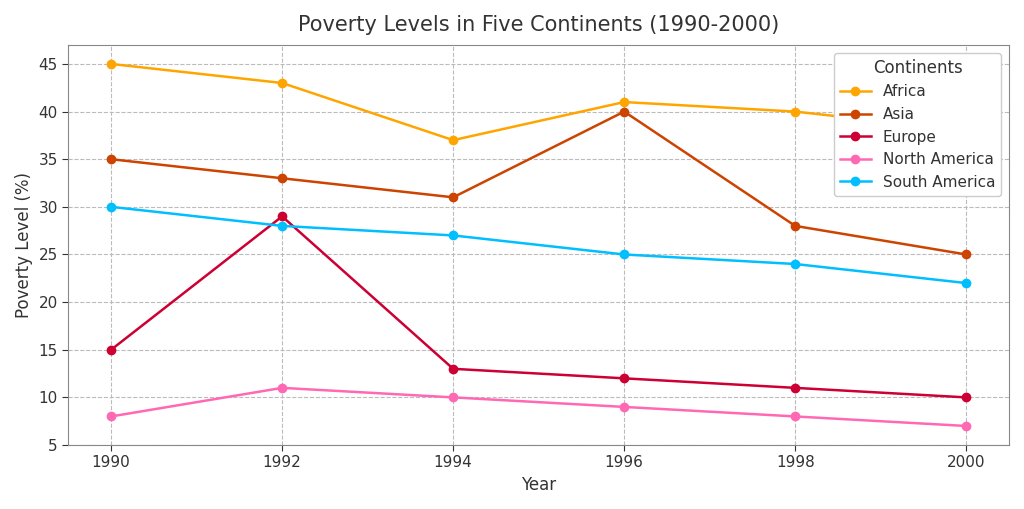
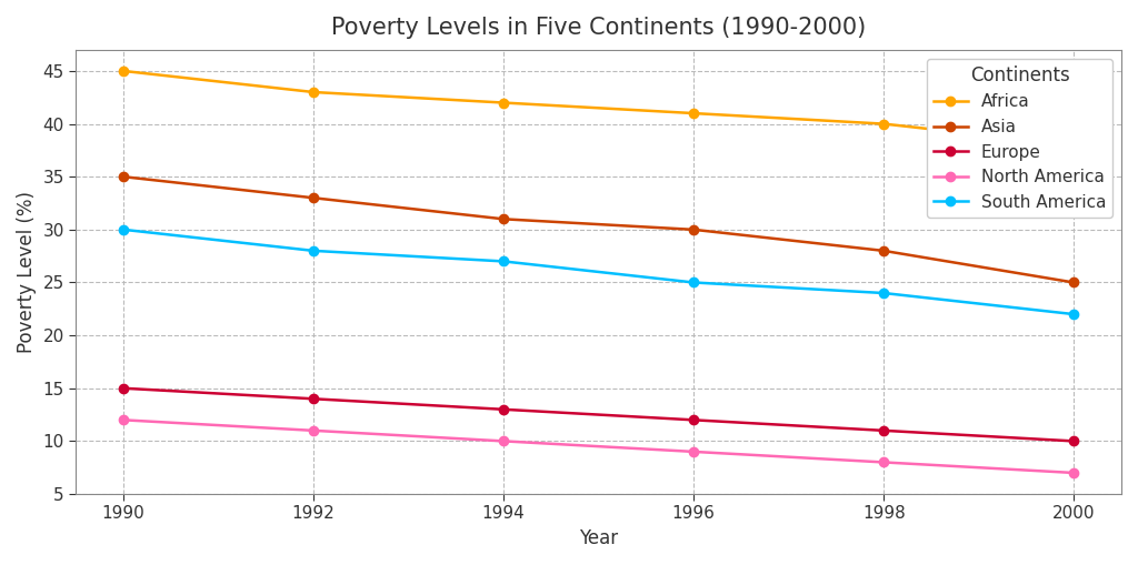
North America/1990: 8 -> 12
Europe/1992: 29 -> 14
Africa/1994: 37 -> 42
Asia/1996: 40 -> 30
